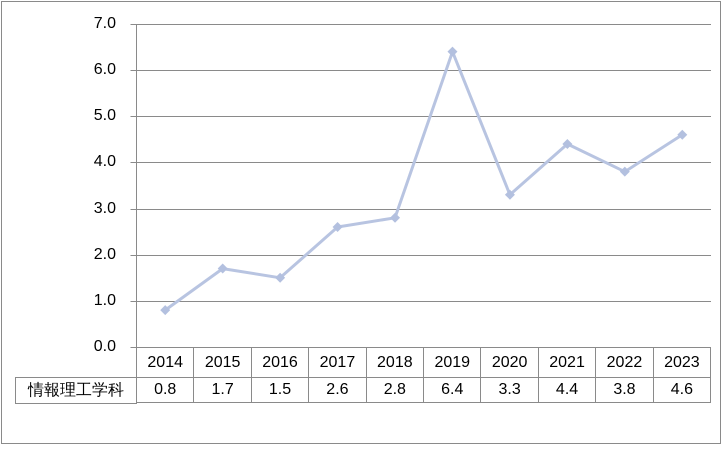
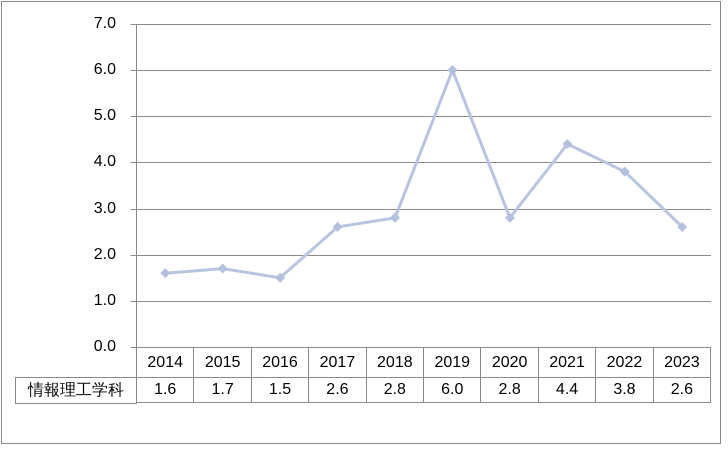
2014: 0.8 -> 1.6
2019: 6.4 -> 6.0
2020: 3.3 -> 2.8
2023: 4.6 -> 2.6
